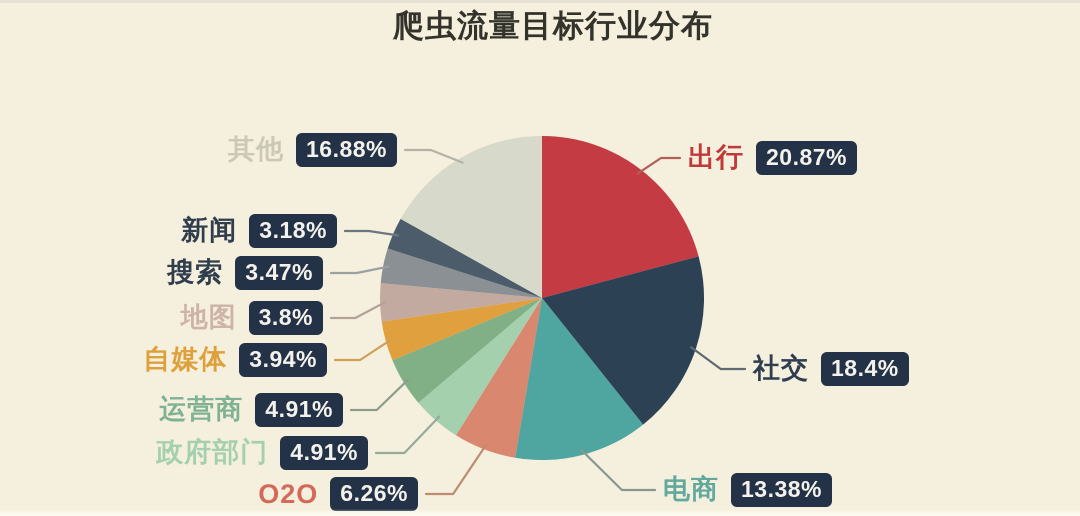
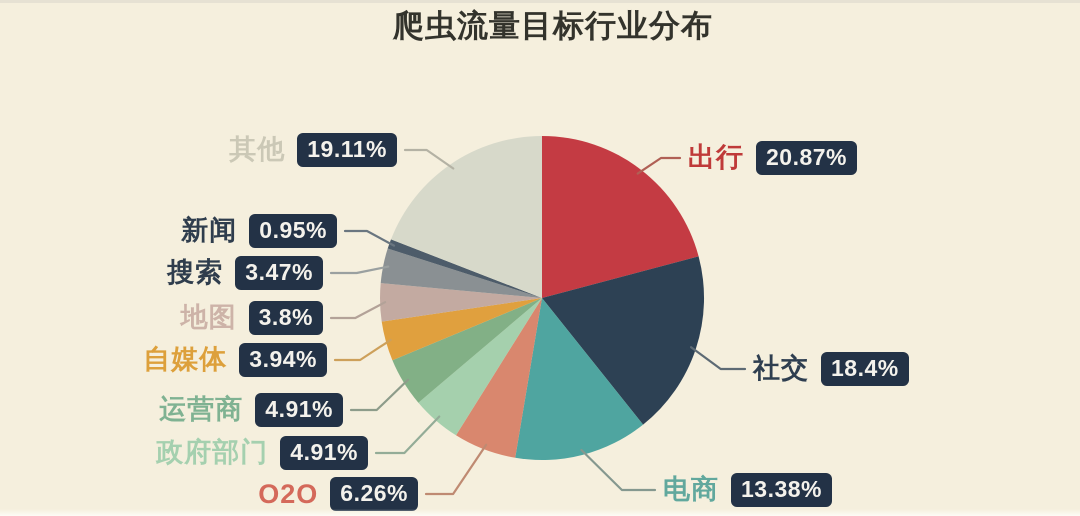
新闻: 3.18% -> 0.95%
其他: 16.88% -> 19.11%
